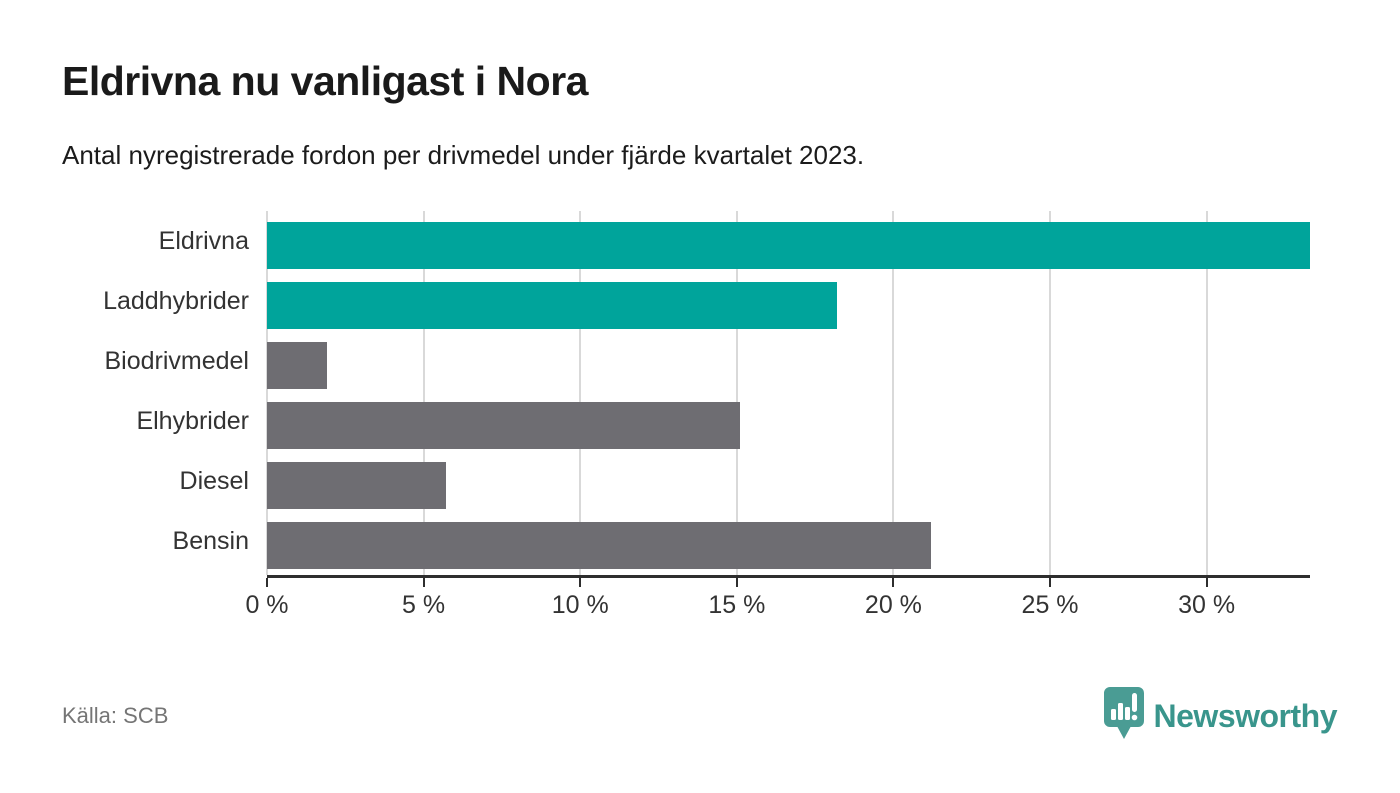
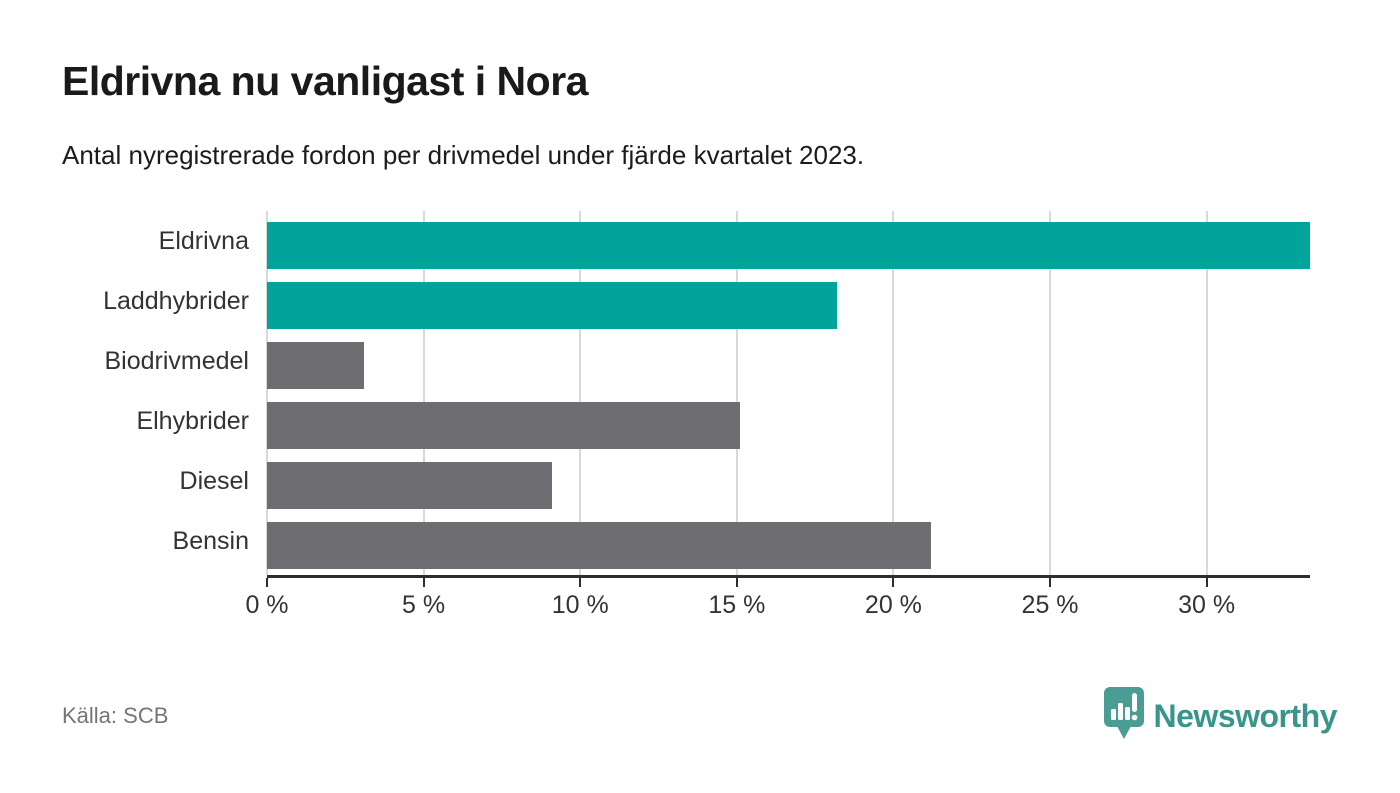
Biodrivmedel: 1.9% -> 3.1%
Diesel: 5.7% -> 9.1%
